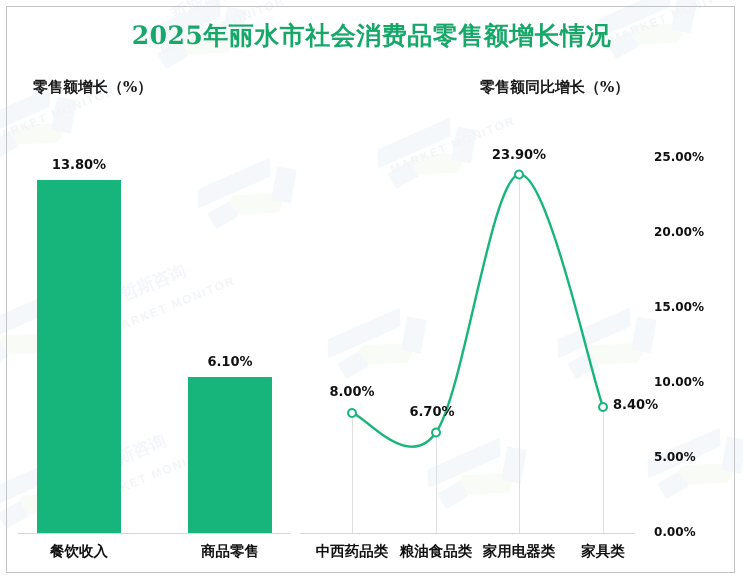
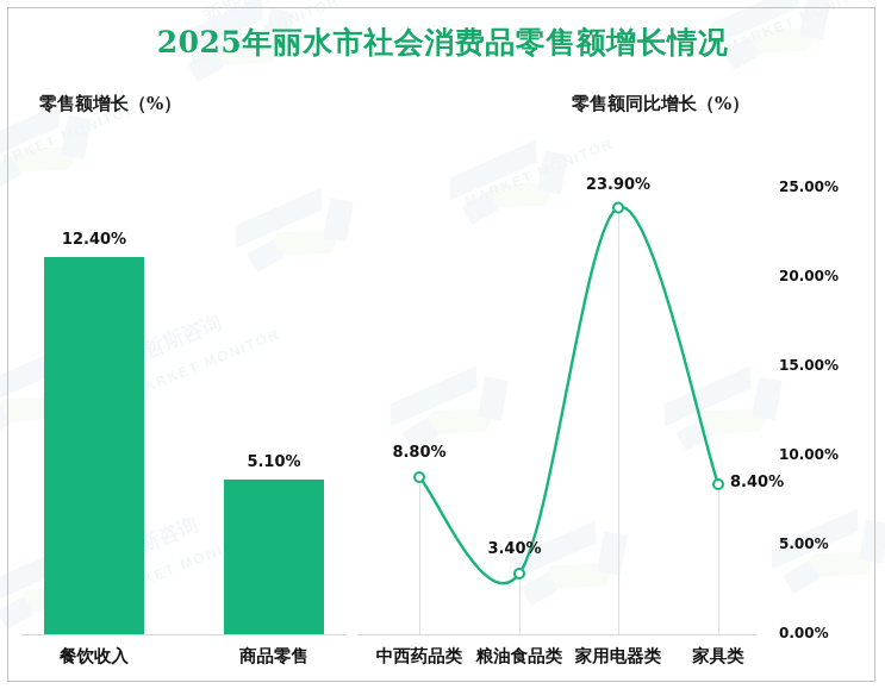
零售额增长（%）/餐饮收入: 13.80% -> 12.40%
零售额增长（%）/商品零售: 6.10% -> 5.10%
零售额同比增长（%）/中西药品类: 8.00% -> 8.80%
零售额同比增长（%）/粮油食品类: 6.70% -> 3.40%
